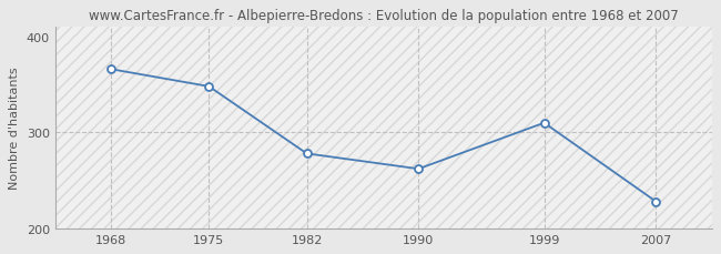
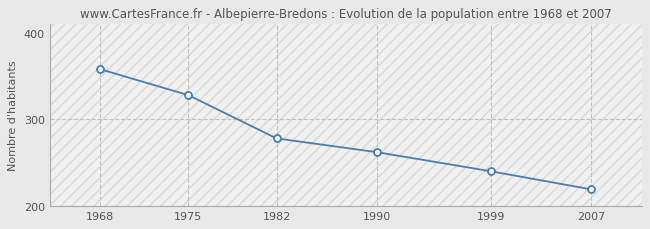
1968: 366 -> 358
1975: 348 -> 328
1999: 310 -> 240
2007: 228 -> 219
